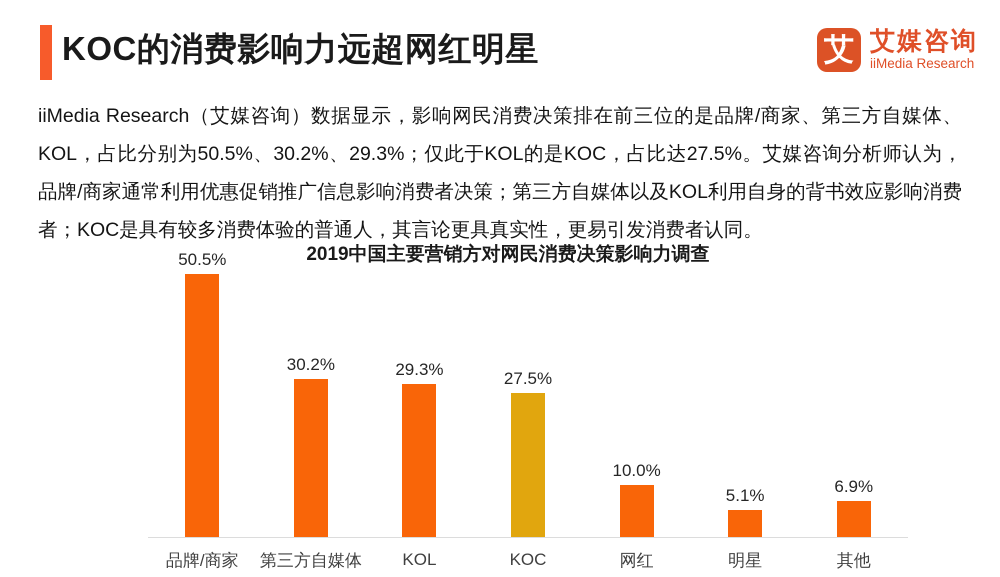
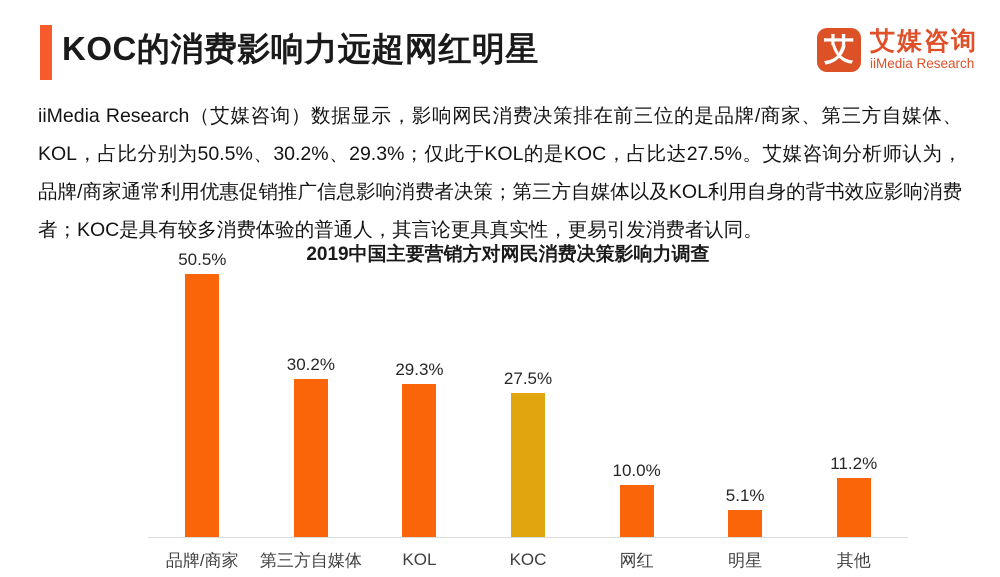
其他: 6.9% -> 11.2%
